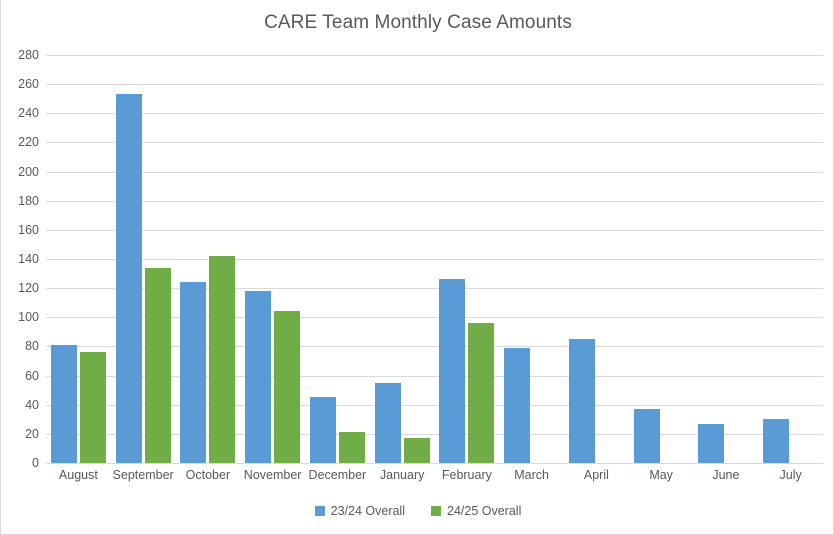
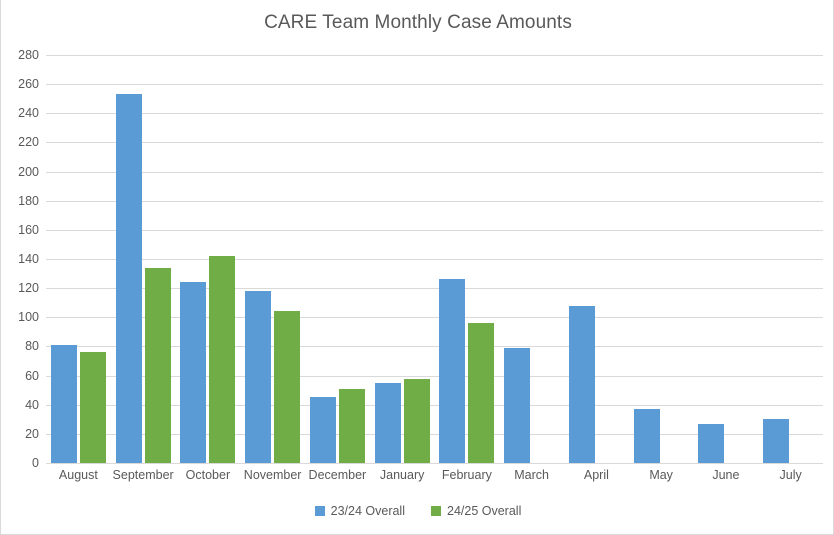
24/25 Overall/December: 21 -> 51
24/25 Overall/January: 17 -> 58
23/24 Overall/April: 85 -> 108
